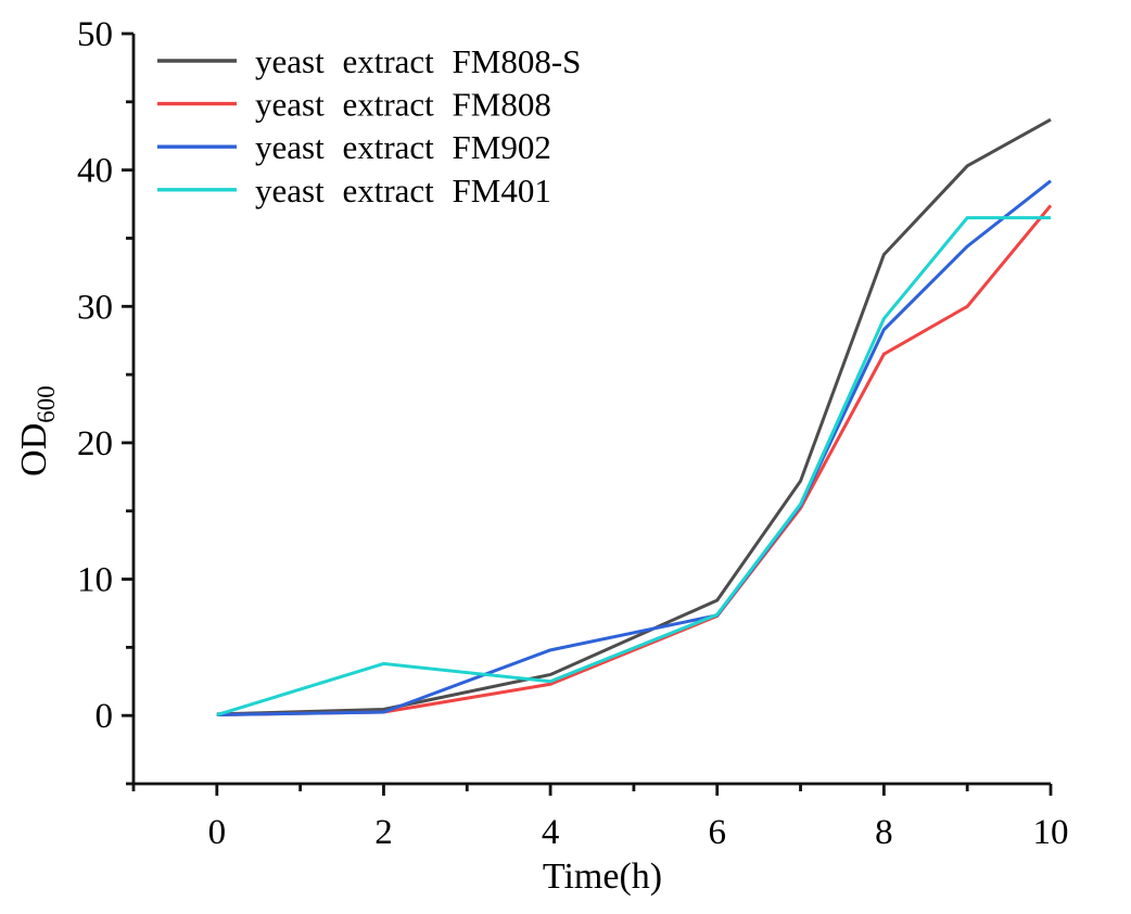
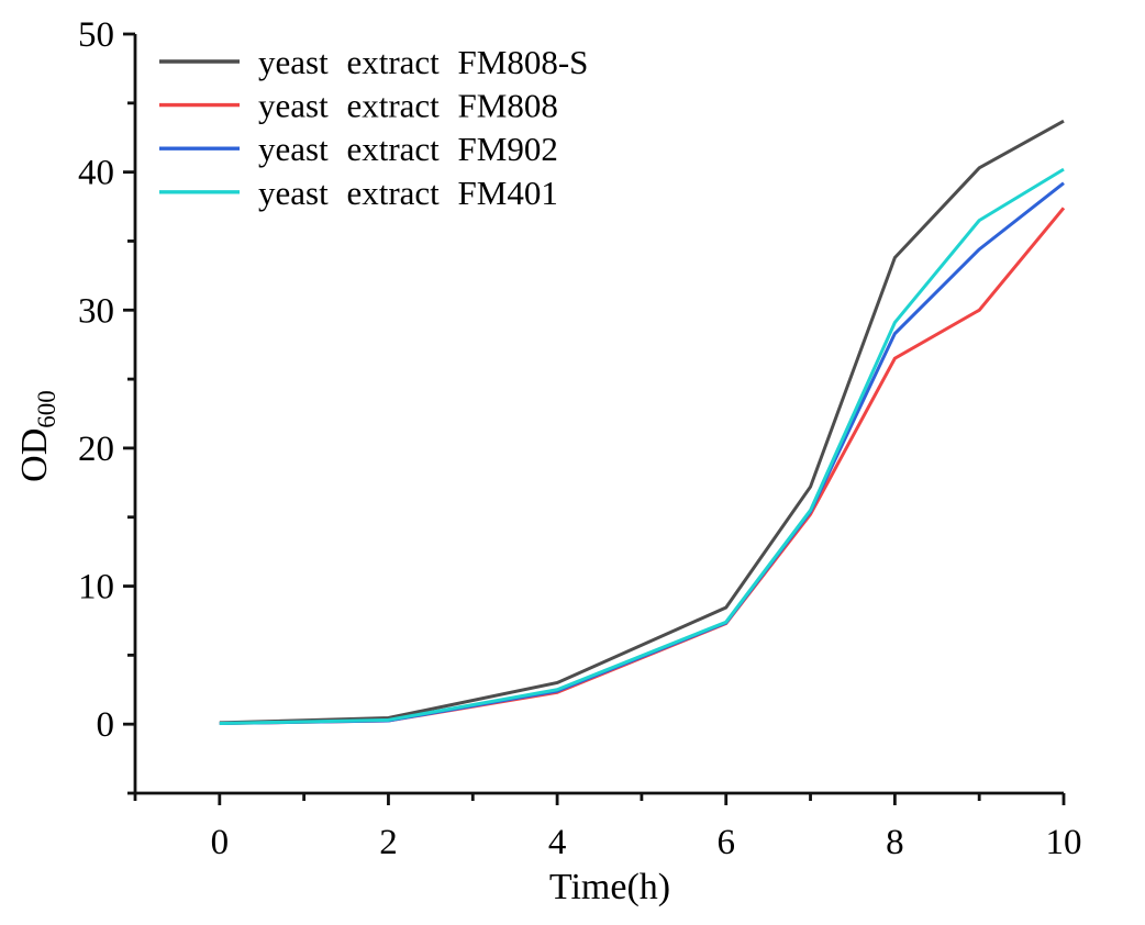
yeast extract FM401/2: 3.8 -> 0.3
yeast extract FM902/4: 4.8 -> 2.4
yeast extract FM401/10: 36.5 -> 40.2
